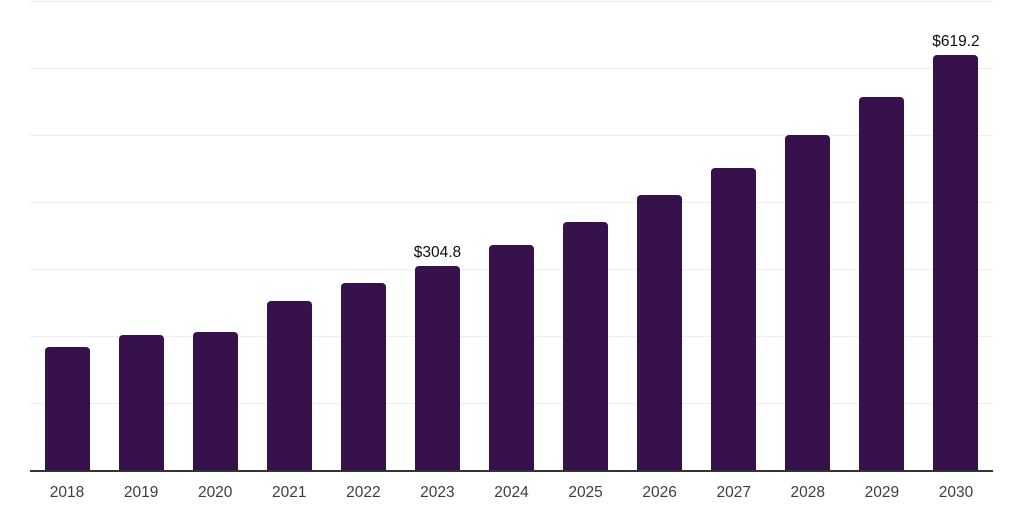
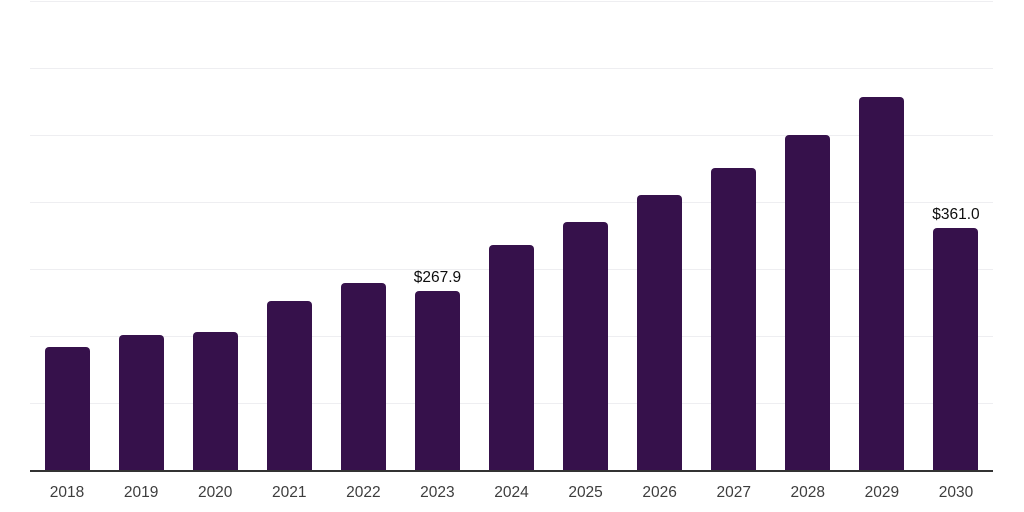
2023: $304.8 -> $267.9
2030: $619.2 -> $361.0
